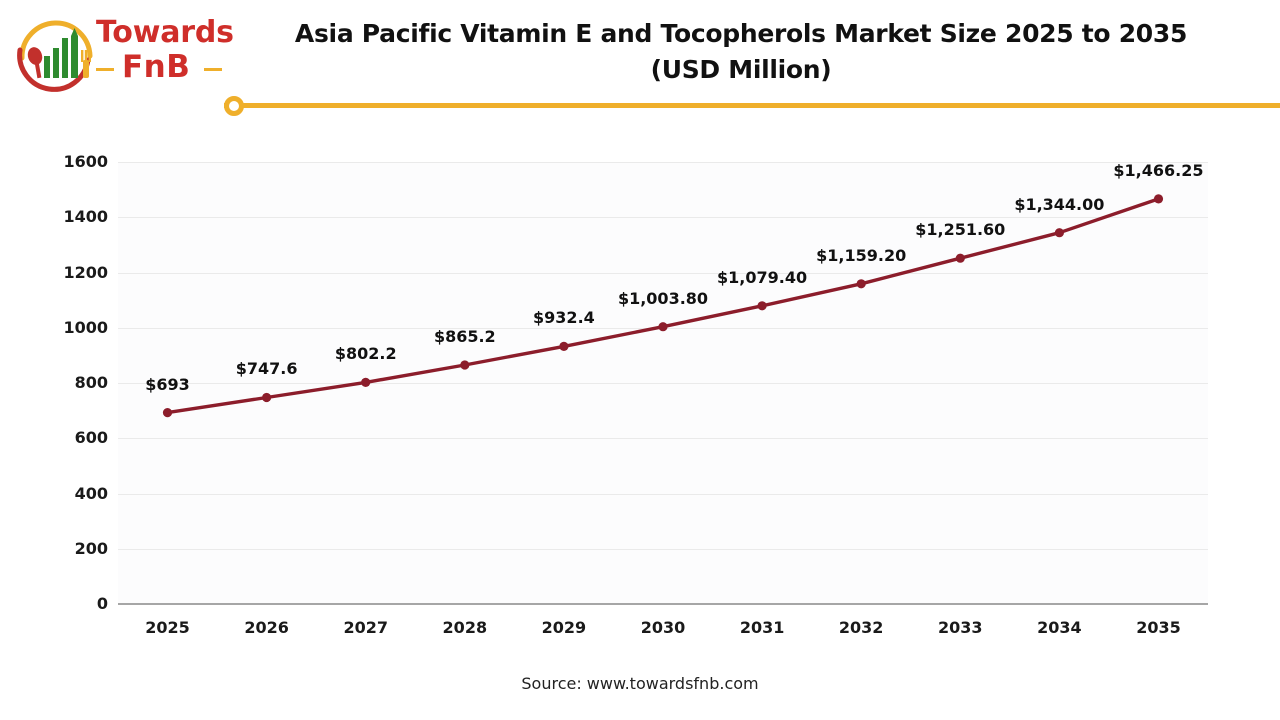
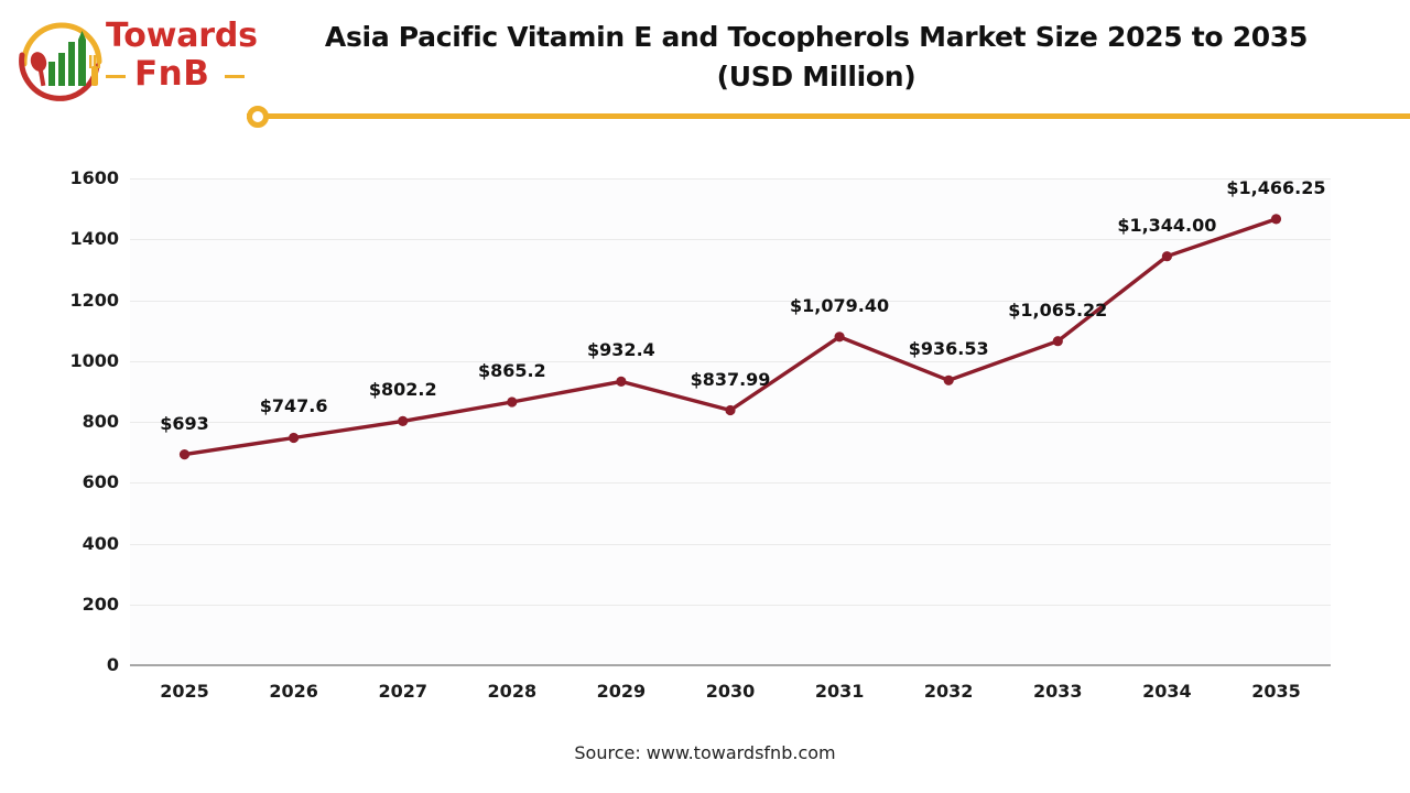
2030: $1,003.80 -> $837.99
2032: $1,159.20 -> $936.53
2033: $1,251.60 -> $1,065.22
